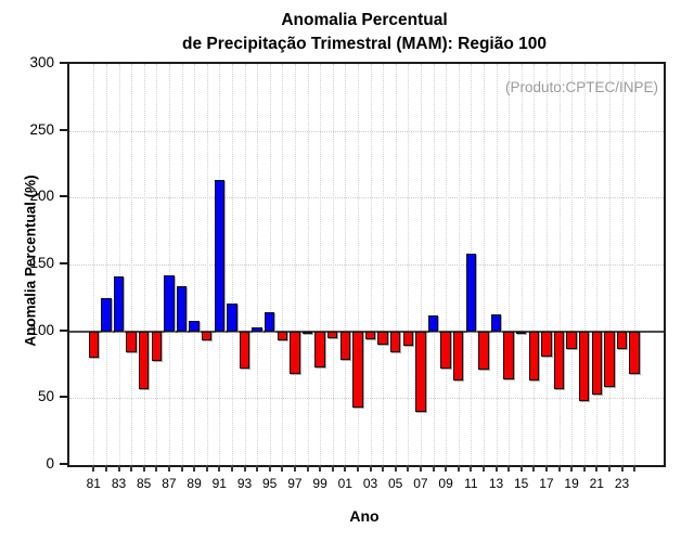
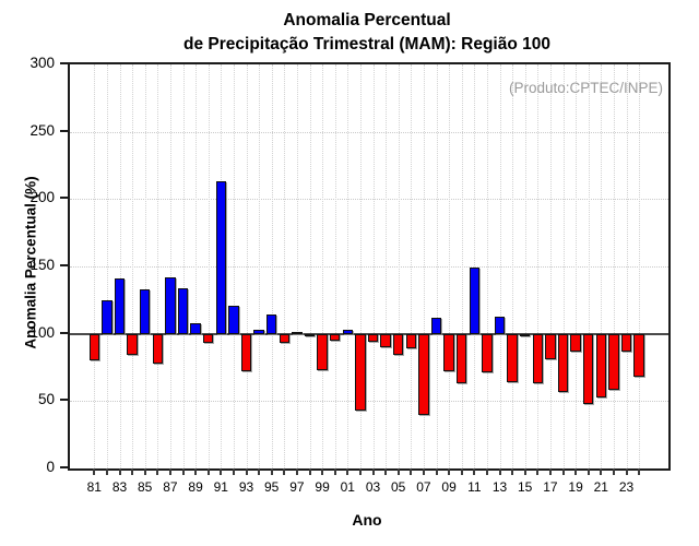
85: 57 -> 133
97: 68 -> 101
01: 79 -> 103
11: 158 -> 149
